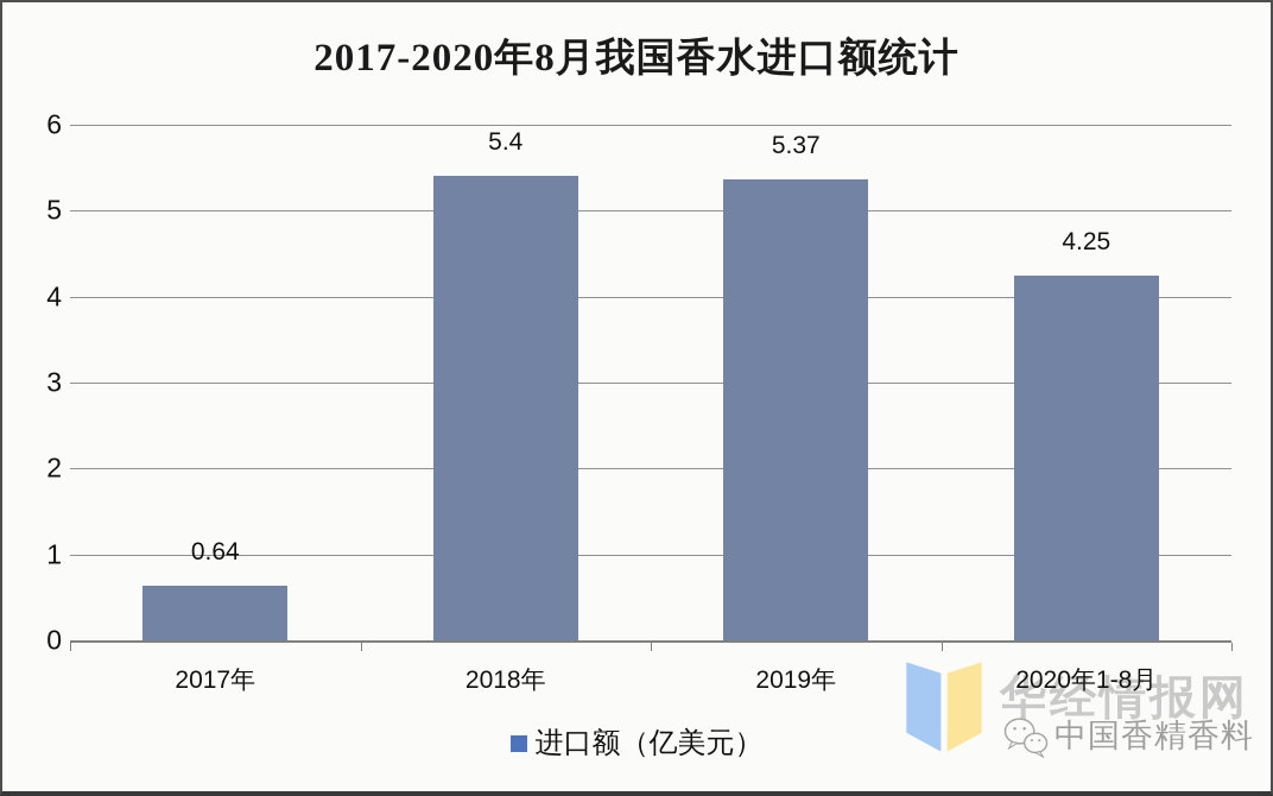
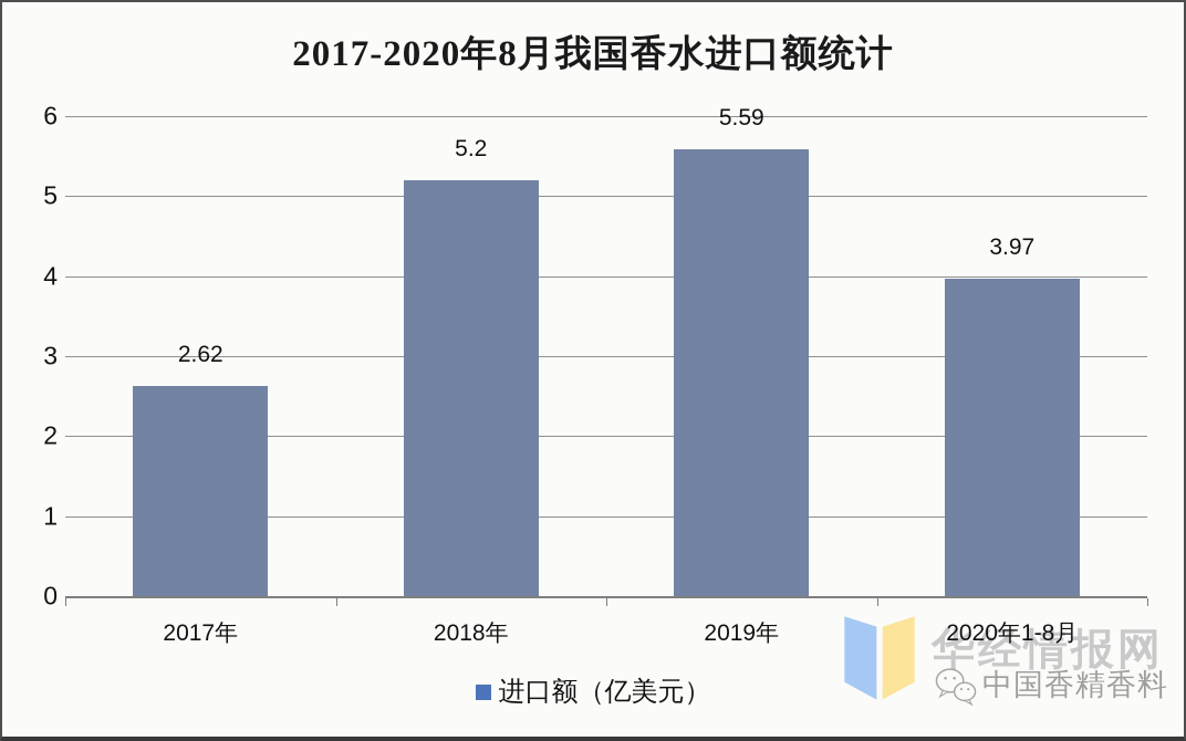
2017年: 0.64 -> 2.62
2018年: 5.4 -> 5.2
2019年: 5.37 -> 5.59
2020年1-8月: 4.25 -> 3.97
